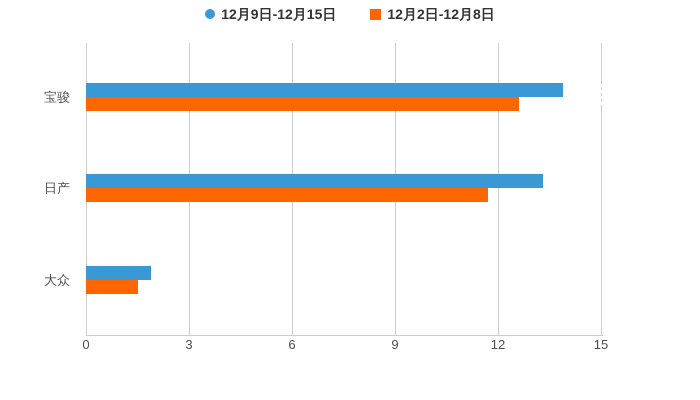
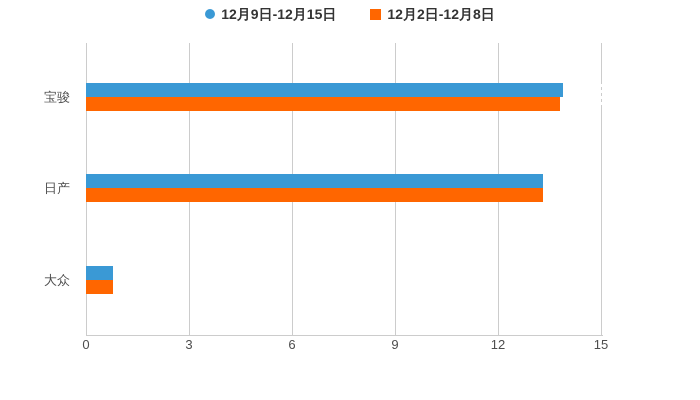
12月2日-12月8日/宝骏: 12.6 -> 13.8
12月2日-12月8日/日产: 11.7 -> 13.3
12月9日-12月15日/大众: 1.9 -> 0.8
12月2日-12月8日/大众: 1.5 -> 0.8
